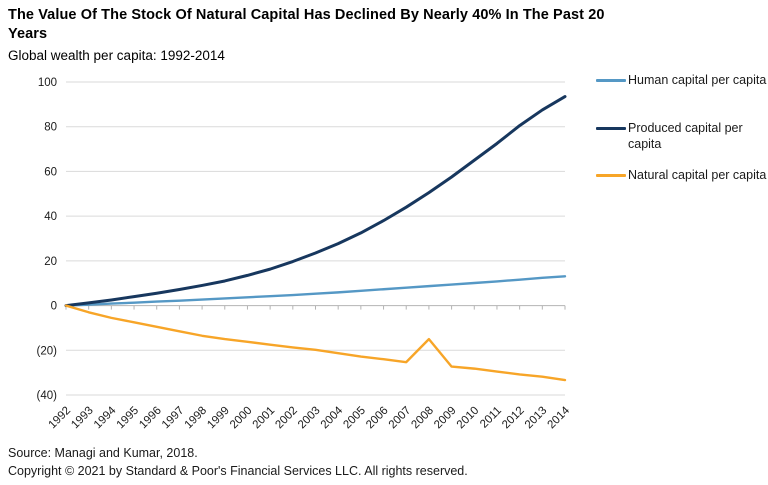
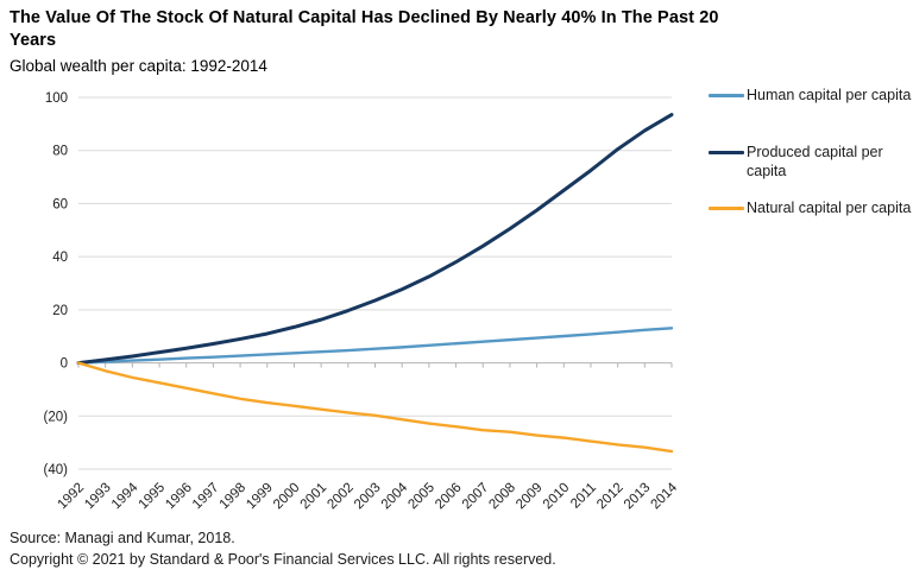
Natural capital per capita/2008: -15 -> -26
